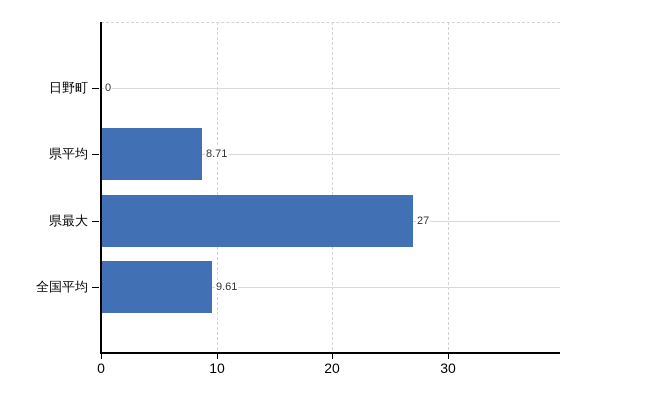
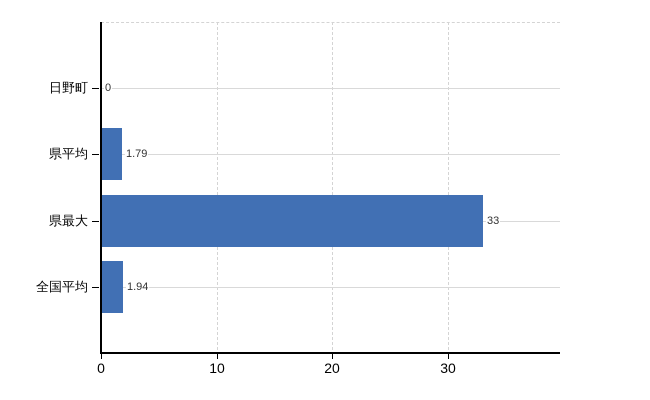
県平均: 8.71 -> 1.79
県最大: 27 -> 33
全国平均: 9.61 -> 1.94
